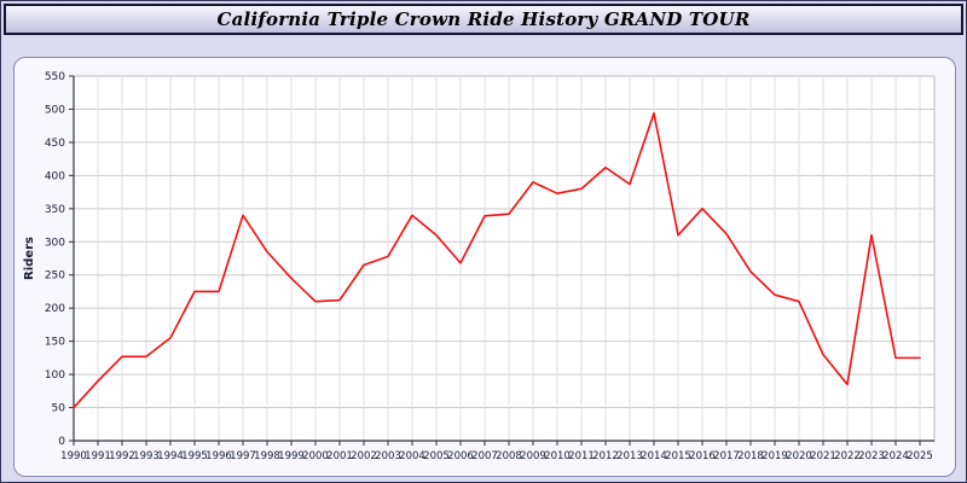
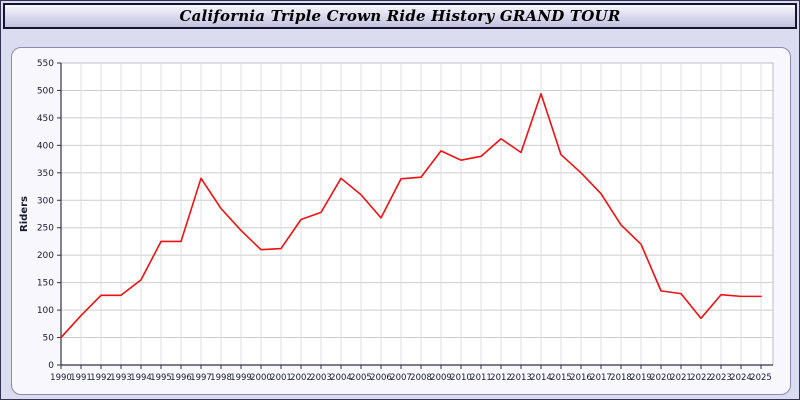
2015: 310 -> 380
2020: 210 -> 140
2023: 310 -> 130
